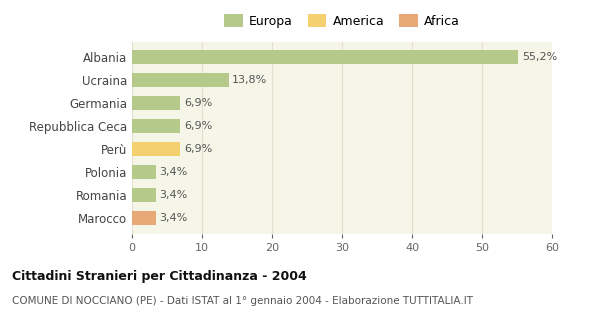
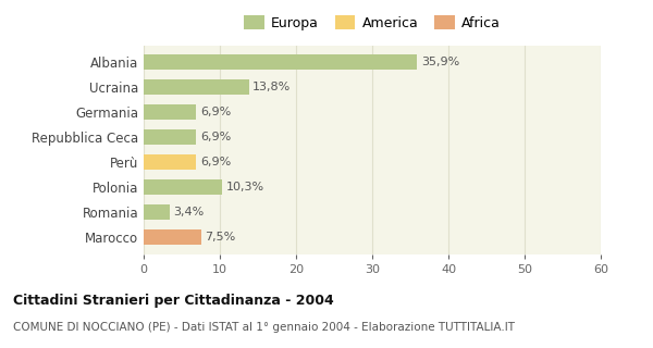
Albania: 55,2% -> 35,9%
Polonia: 3,4% -> 10,3%
Marocco: 3,4% -> 7,5%
